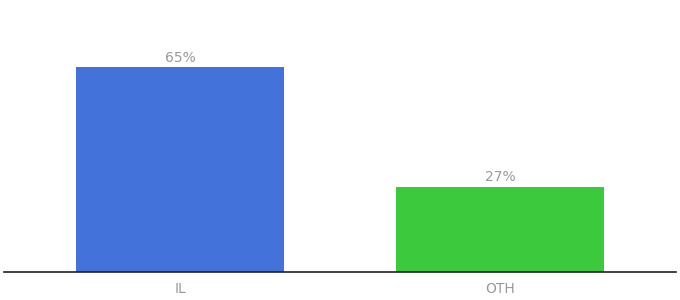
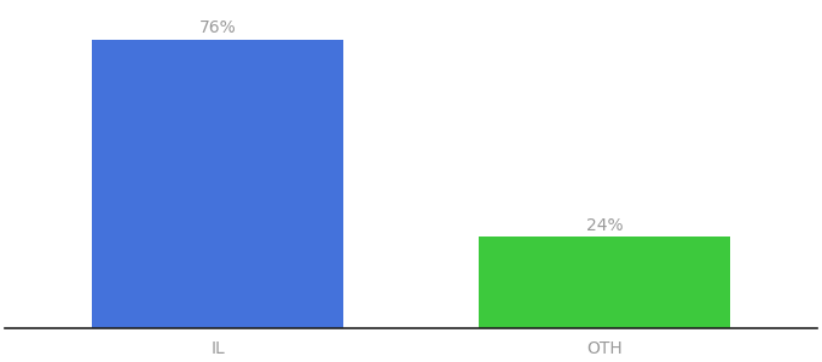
IL: 65% -> 76%
OTH: 27% -> 24%
